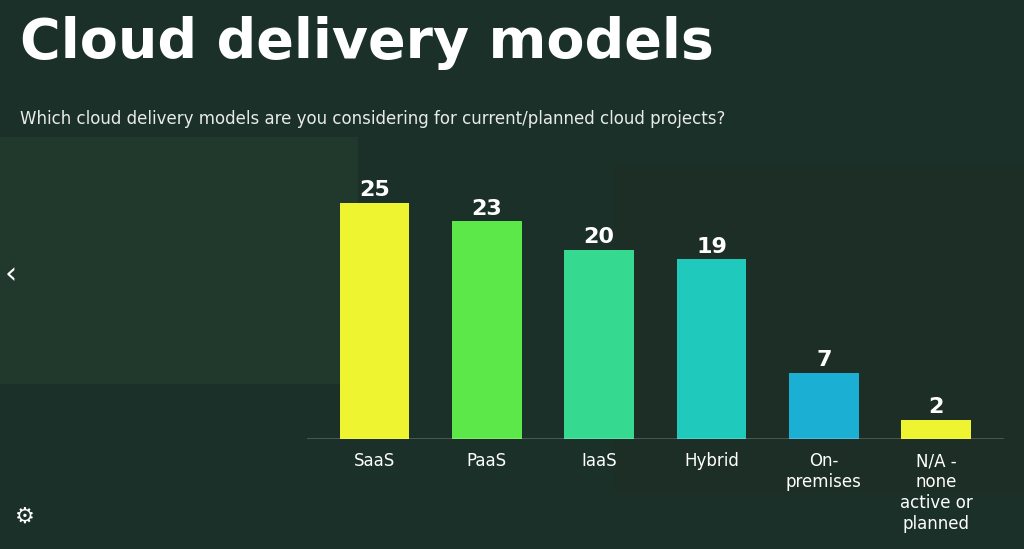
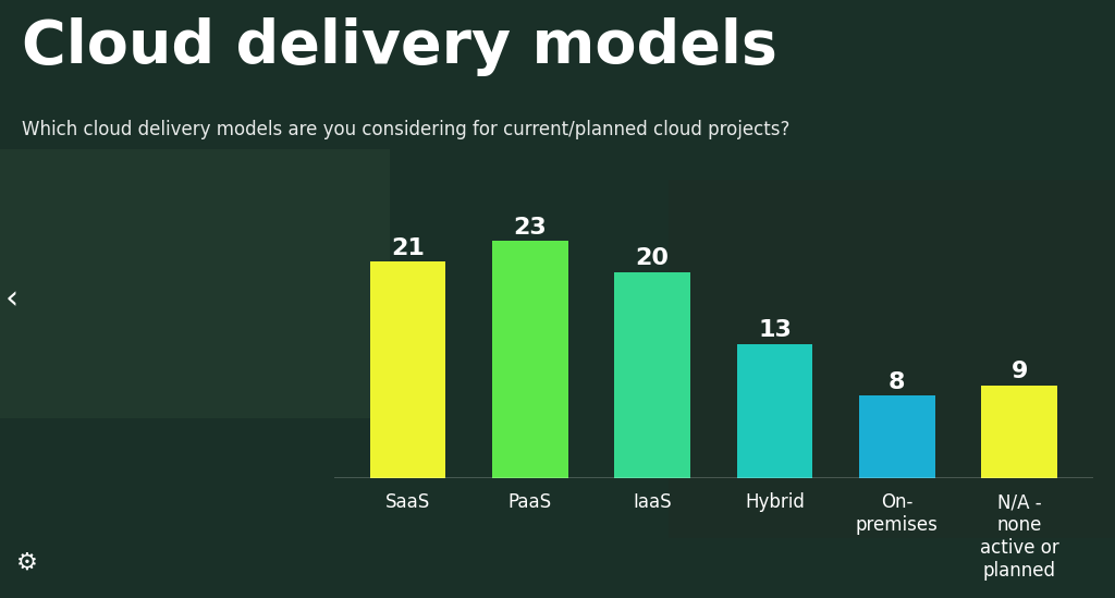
SaaS: 25 -> 21
Hybrid: 19 -> 13
On- premises: 7 -> 8
N/A - none active or planned: 2 -> 9
